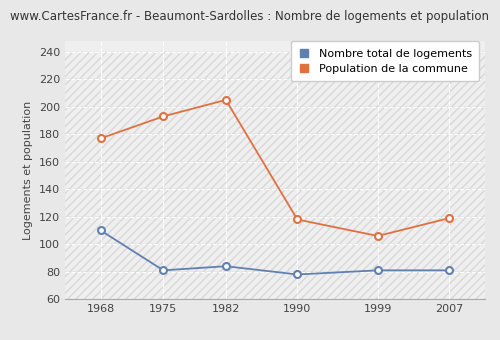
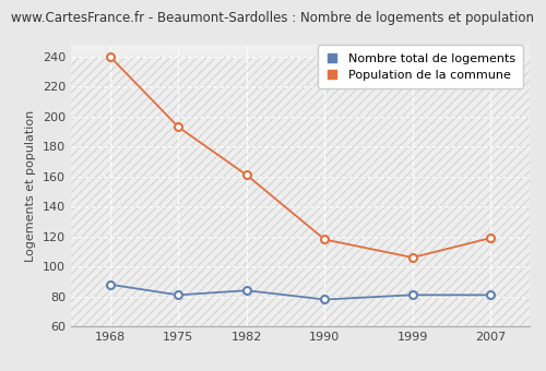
Nombre total de logements/1968: 110 -> 88
Population de la commune/1968: 177 -> 240
Population de la commune/1982: 205 -> 161
